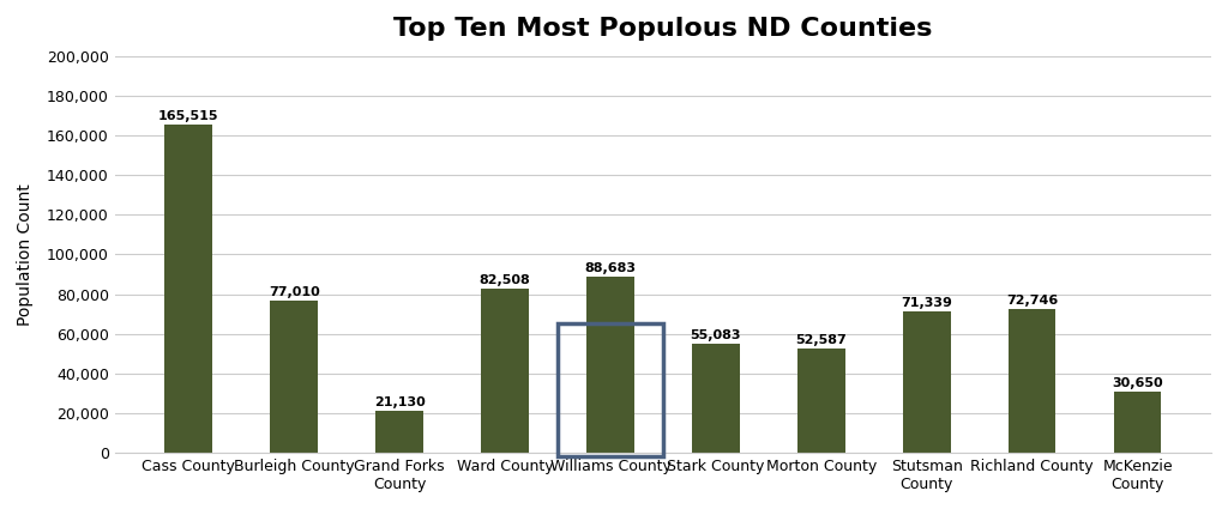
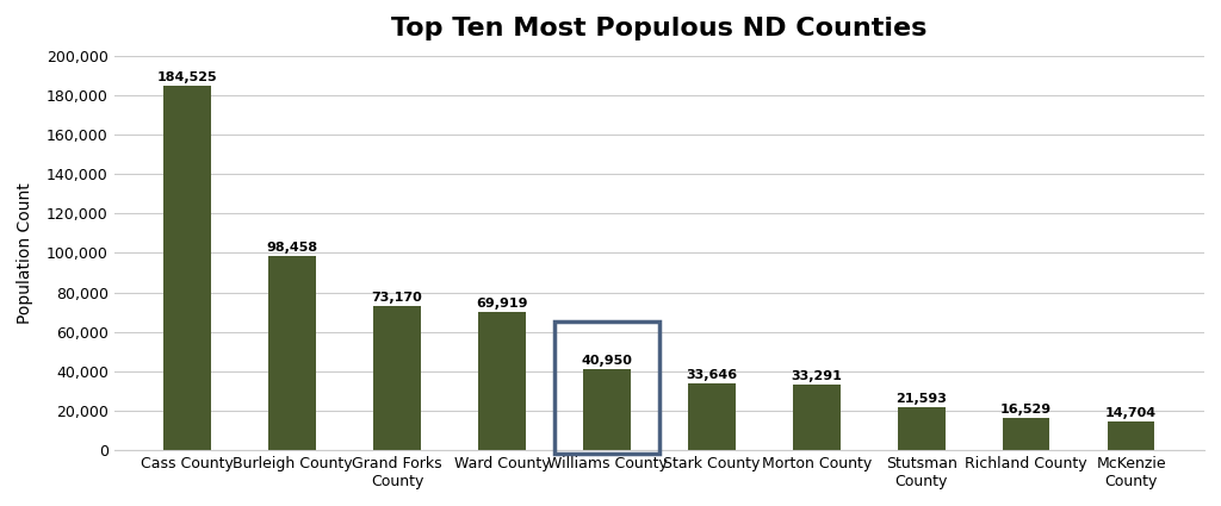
Cass County: 165,515 -> 184,525
Burleigh County: 77,010 -> 98,458
Grand Forks County: 21,130 -> 73,170
Ward County: 82,508 -> 69,919
Williams County: 88,683 -> 40,950
Stark County: 55,083 -> 33,646
Morton County: 52,587 -> 33,291
Stutsman County: 71,339 -> 21,593
Richland County: 72,746 -> 16,529
McKenzie County: 30,650 -> 14,704
